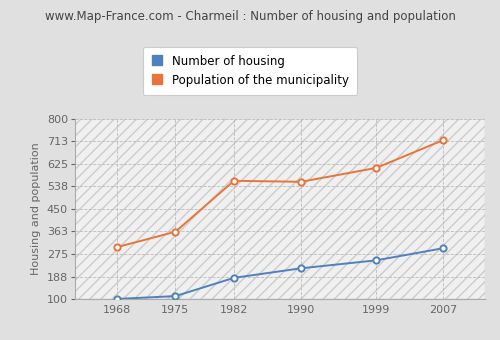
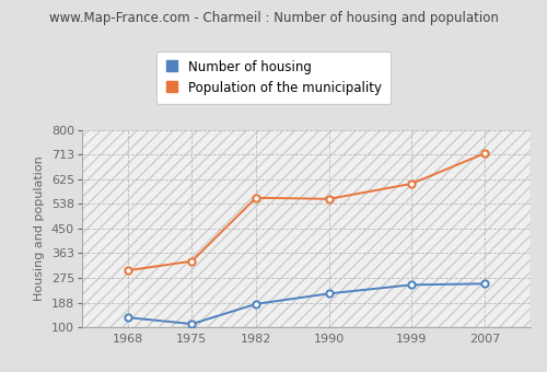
Number of housing/1968: 101 -> 135
Population of the municipality/1975: 362 -> 335
Number of housing/2007: 298 -> 255
